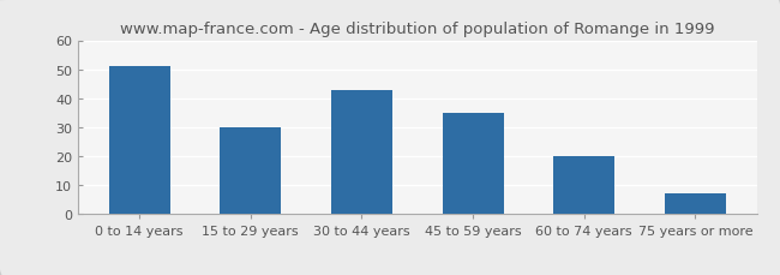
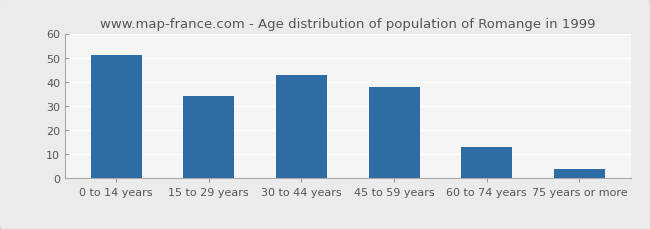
15 to 29 years: 30 -> 34
45 to 59 years: 35 -> 38
60 to 74 years: 20 -> 13
75 years or more: 7 -> 4
